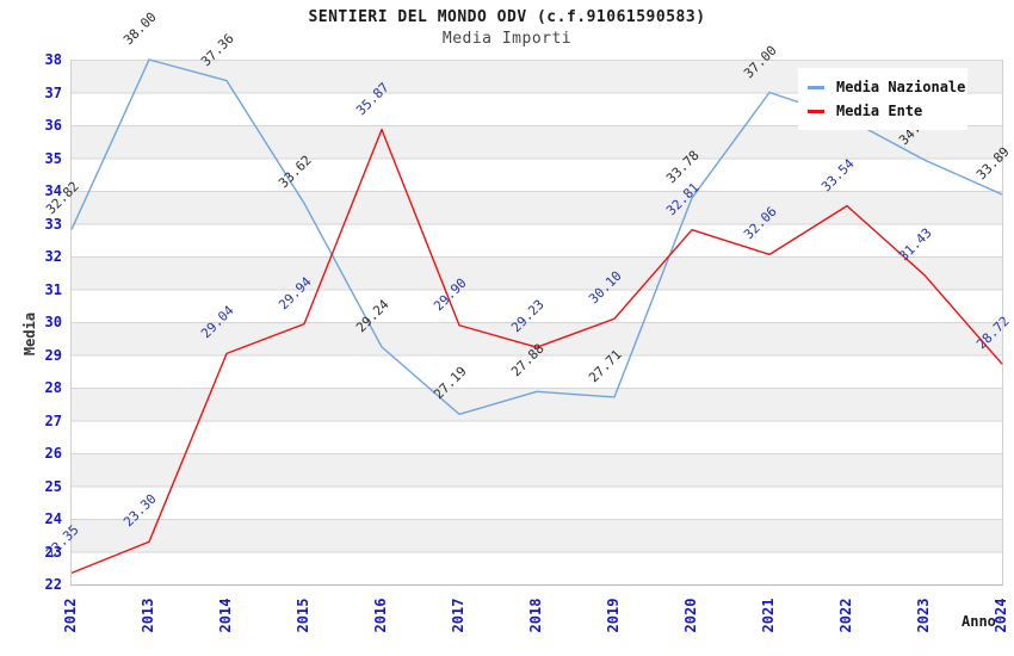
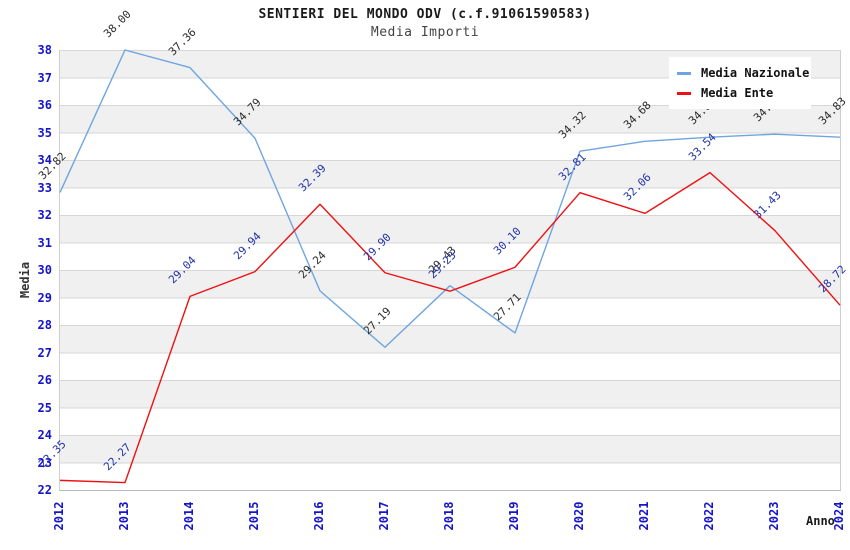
Media Ente/2013: 23.30 -> 22.27
Media Nazionale/2015: 33.62 -> 34.79
Media Ente/2016: 35.87 -> 32.39
Media Nazionale/2018: 27.88 -> 29.43
Media Nazionale/2020: 33.78 -> 34.32
Media Nazionale/2021: 37.00 -> 34.68
Media Nazionale/2022: 36.21 -> 34.83
Media Nazionale/2024: 33.89 -> 34.83
